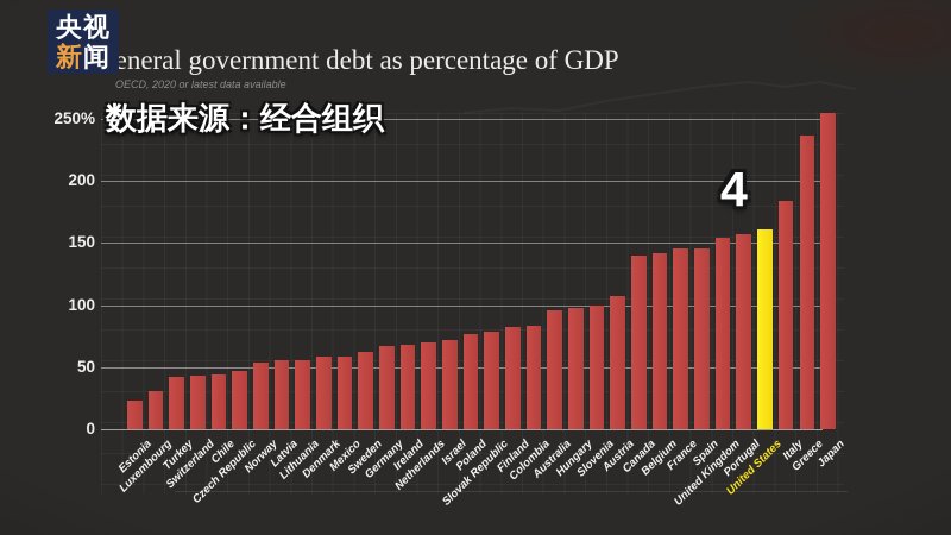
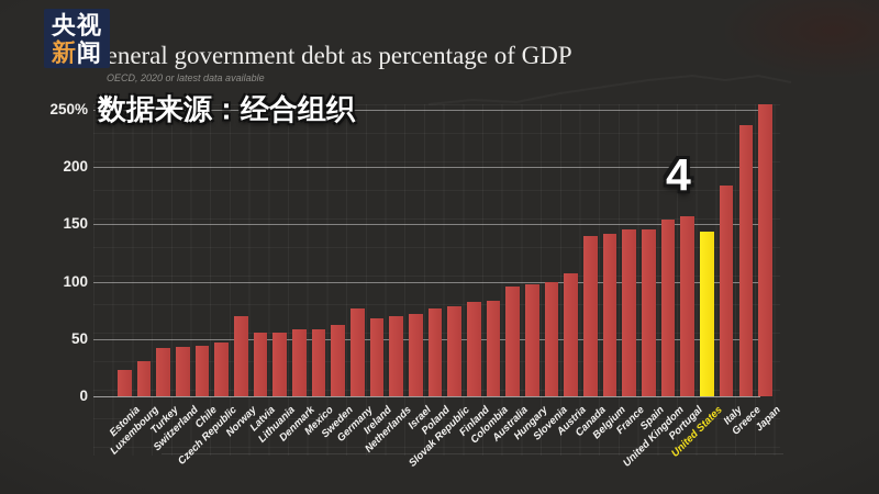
Norway: 54% -> 70%
Germany: 67% -> 77%
United States: 161% -> 144%
